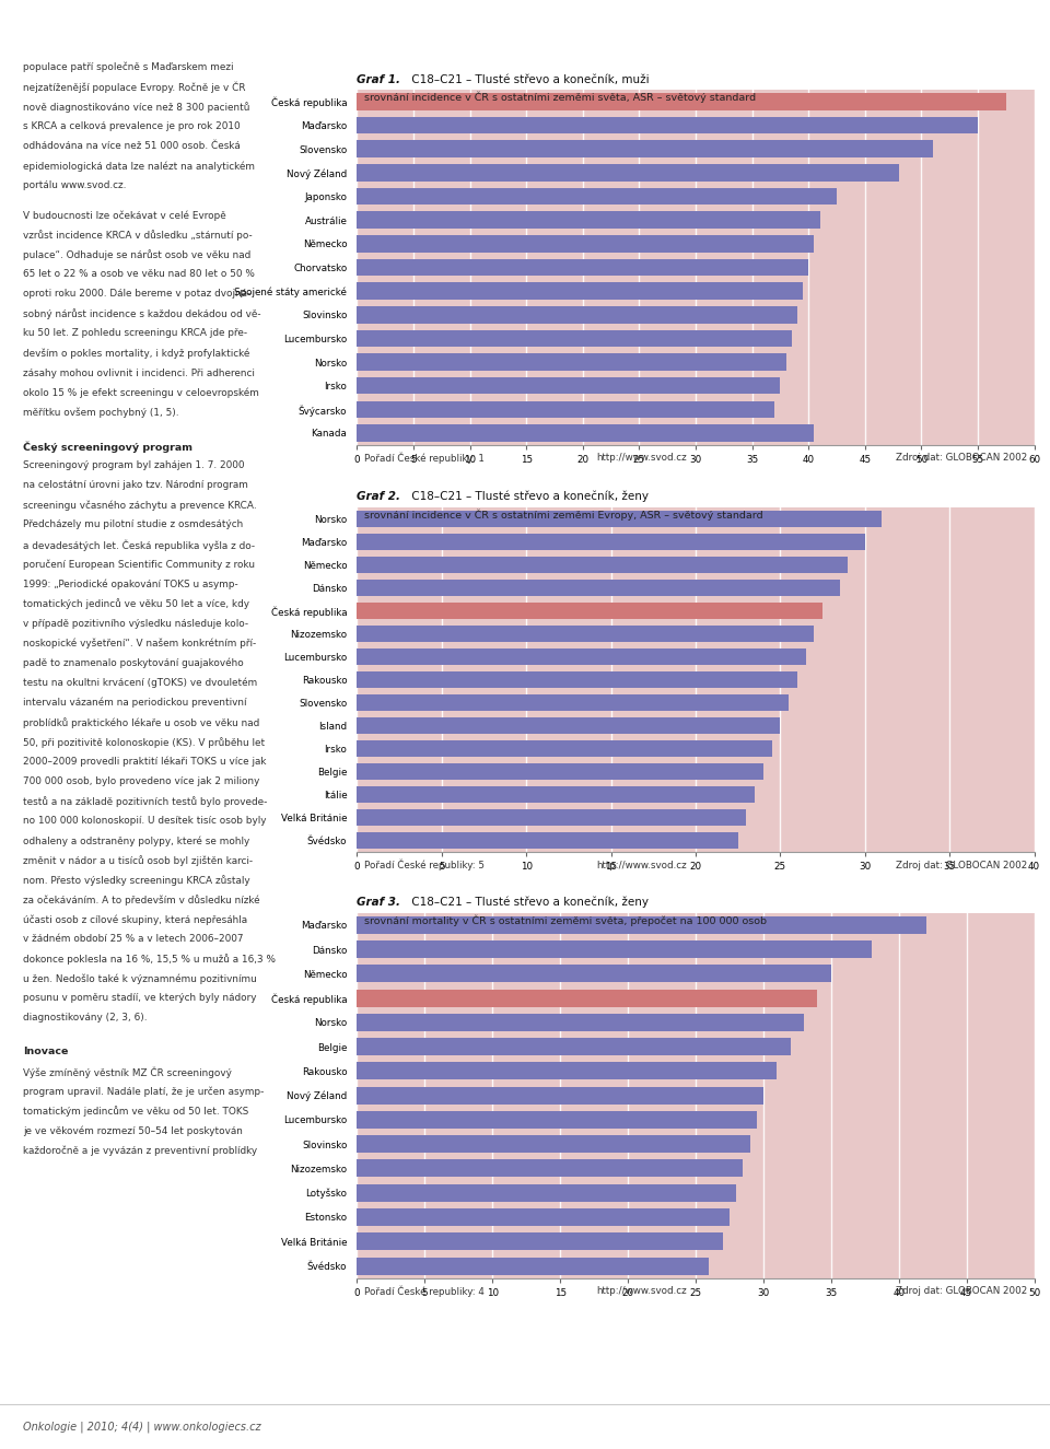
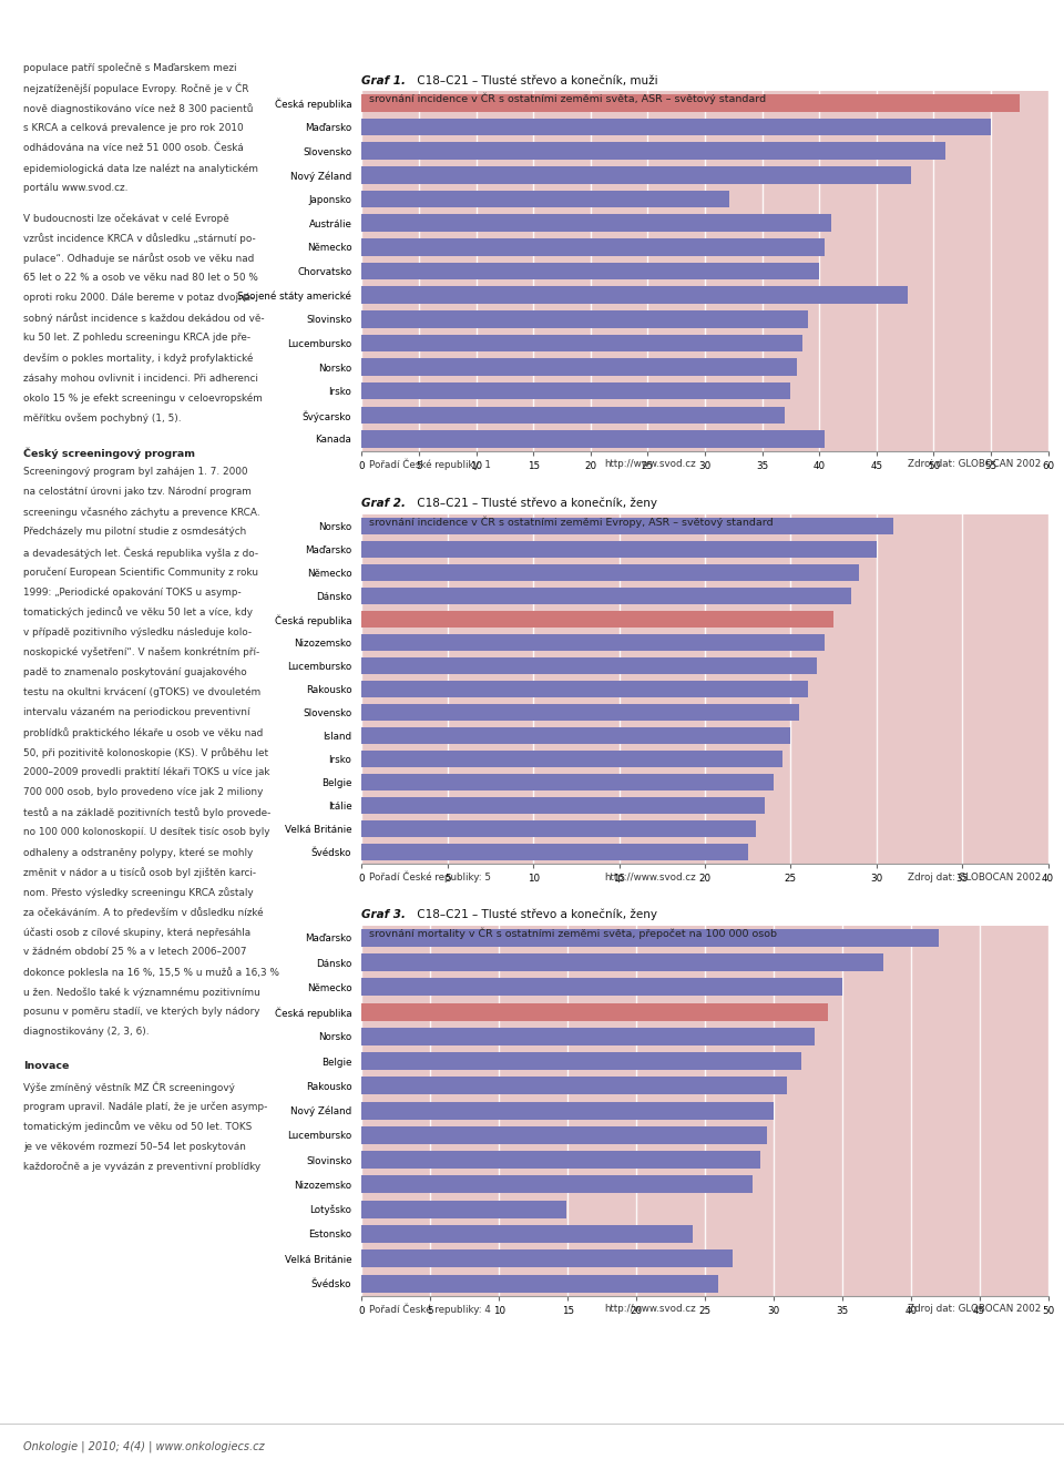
Japonsko: 42.5 -> 32.1
Spojené státy americké: 39.5 -> 47.7
Lotyšsko: 28.0 -> 14.9
Estonsko: 27.5 -> 24.1
